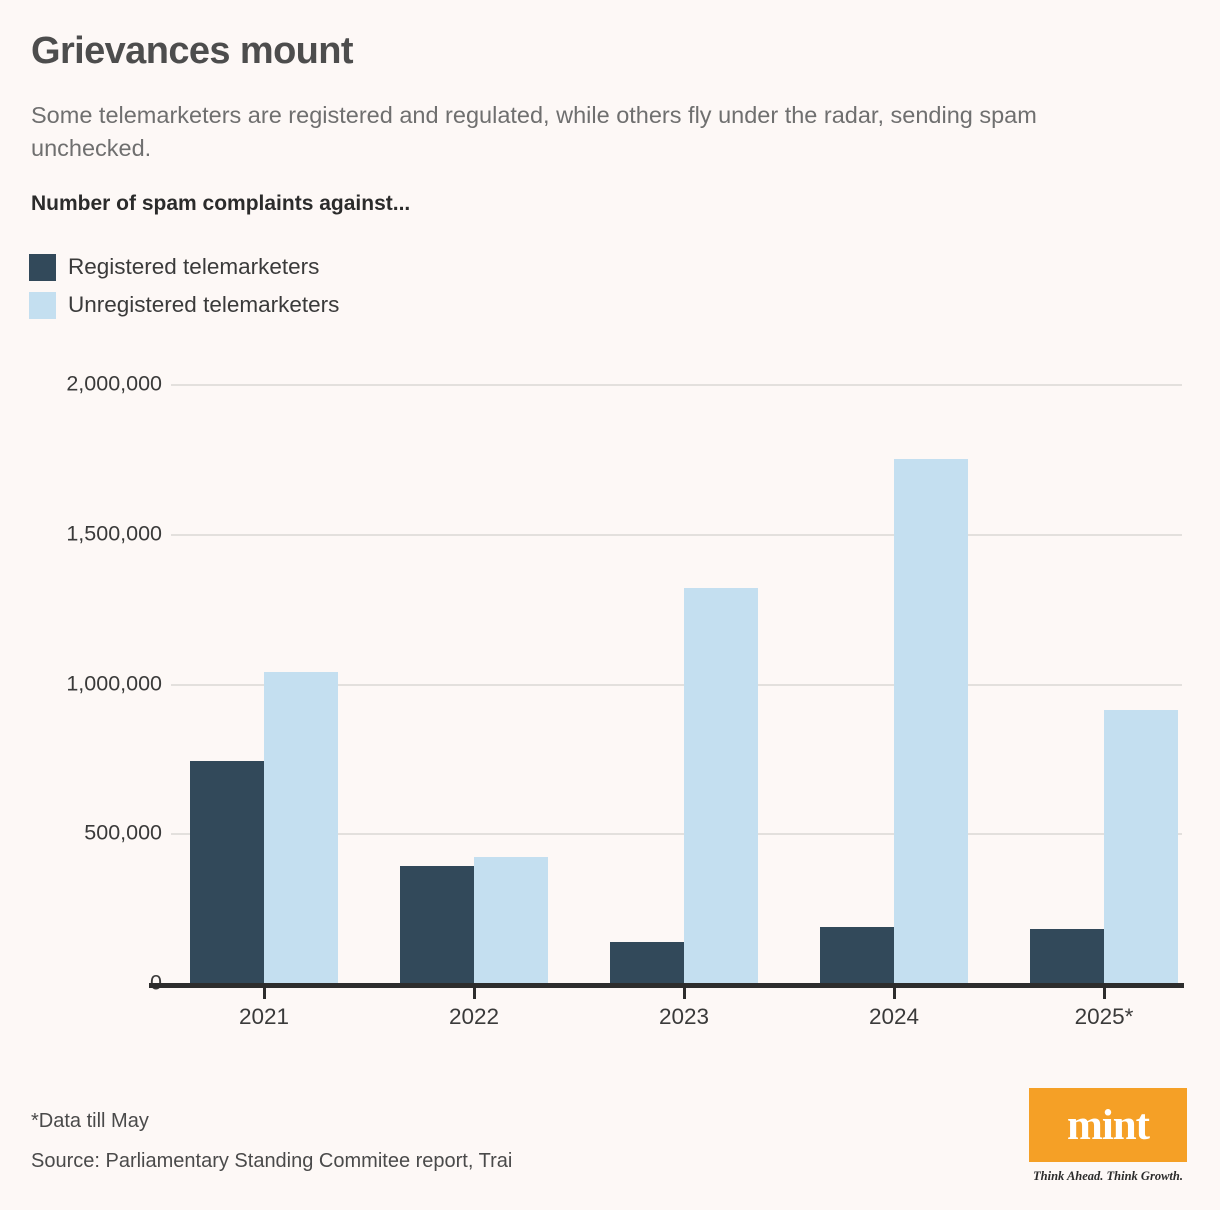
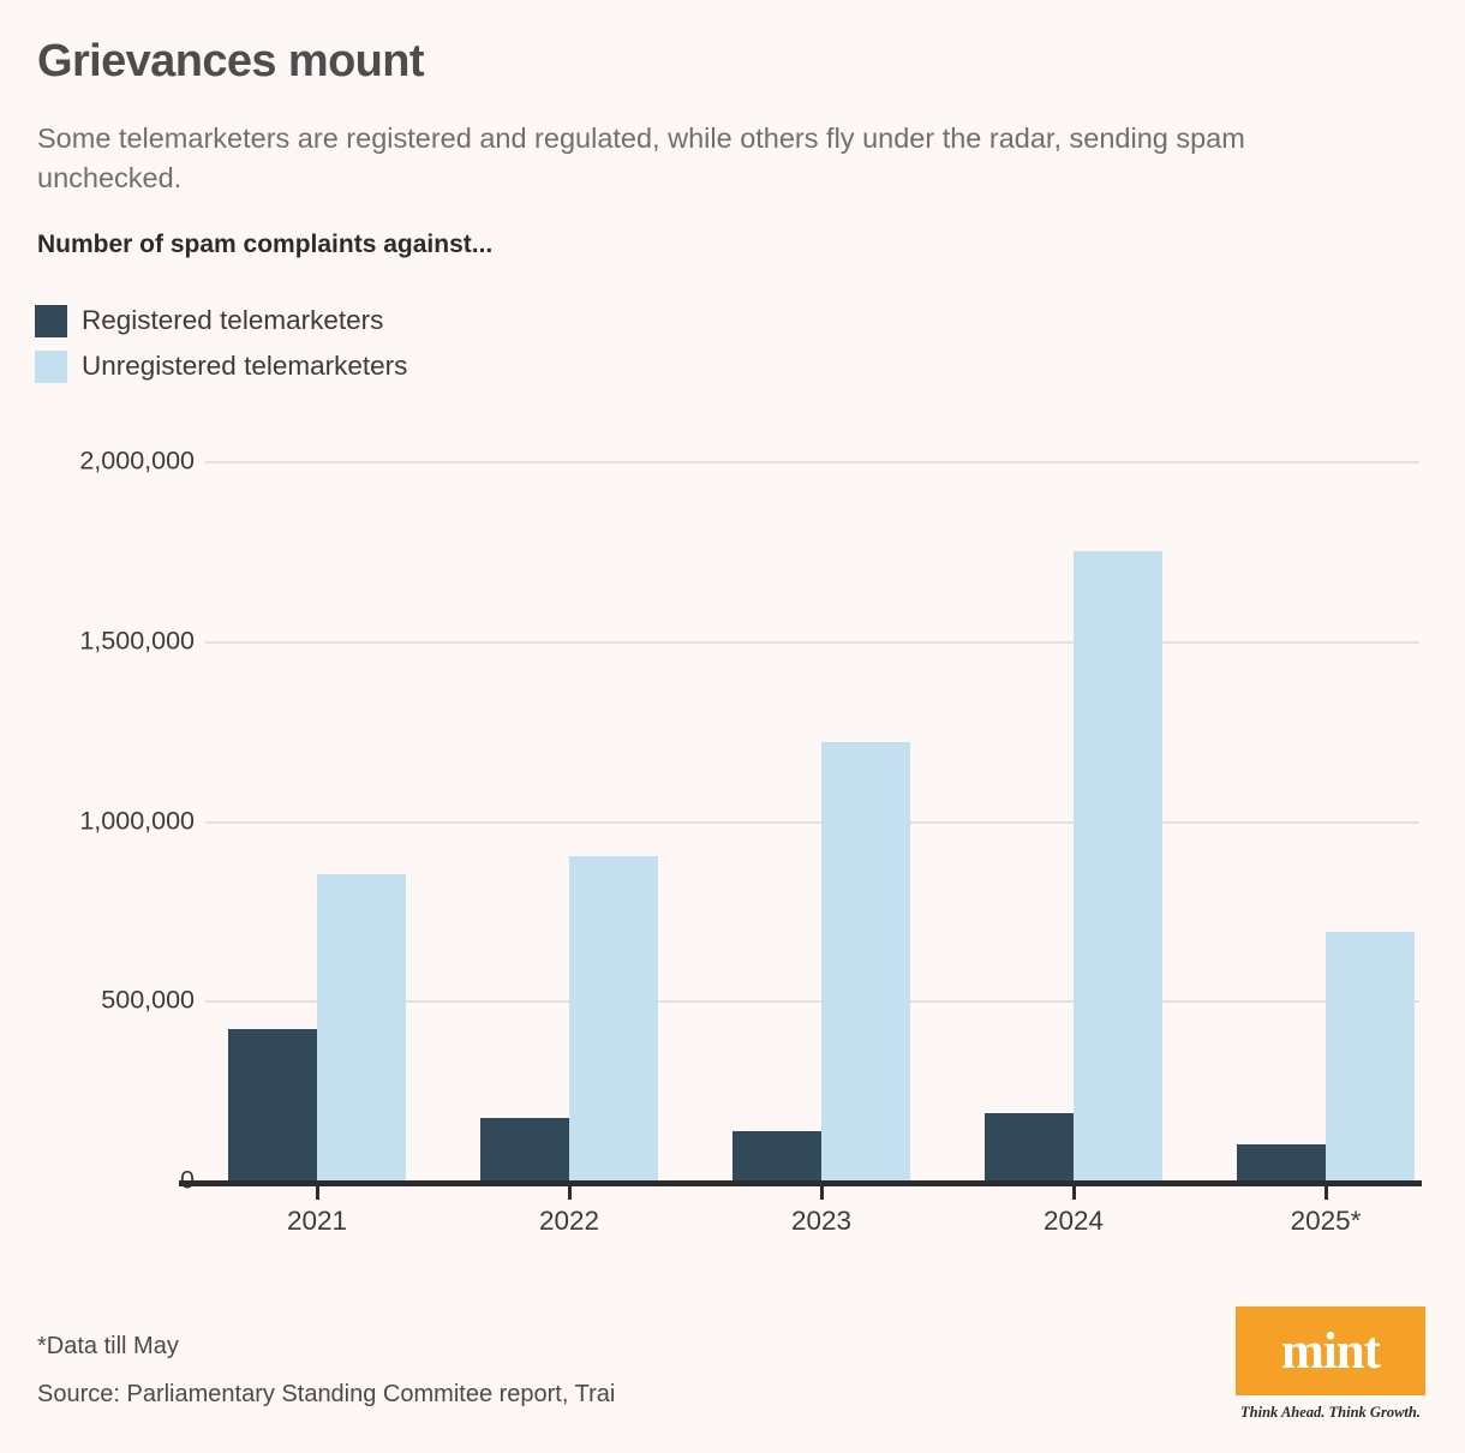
Registered telemarketers/2021: 740000 -> 420000
Unregistered telemarketers/2021: 1040000 -> 850000
Registered telemarketers/2022: 390000 -> 170000
Unregistered telemarketers/2022: 420000 -> 900000
Unregistered telemarketers/2023: 1320000 -> 1220000
Registered telemarketers/2025*: 180000 -> 100000
Unregistered telemarketers/2025*: 910000 -> 690000
